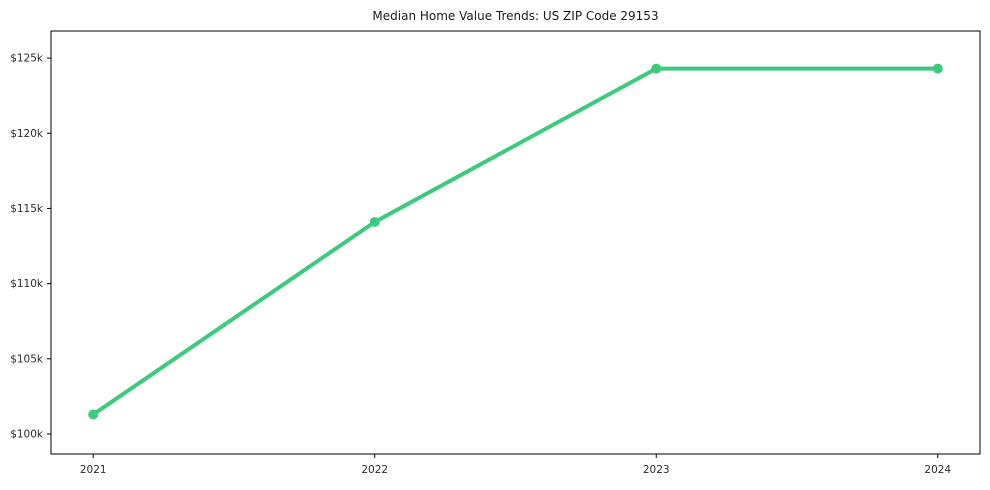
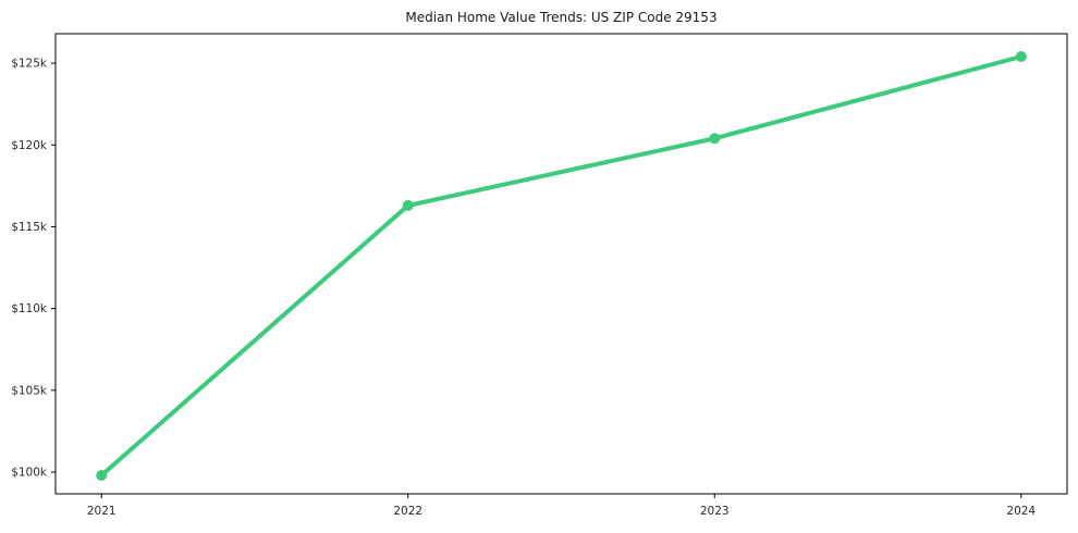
2021: $101.3k -> $99.8k
2022: $114.1k -> $116.3k
2023: $124.3k -> $120.4k
2024: $124.3k -> $125.4k
